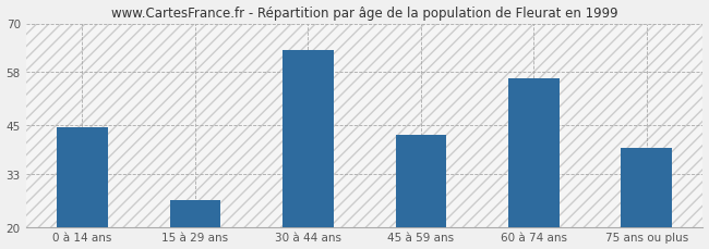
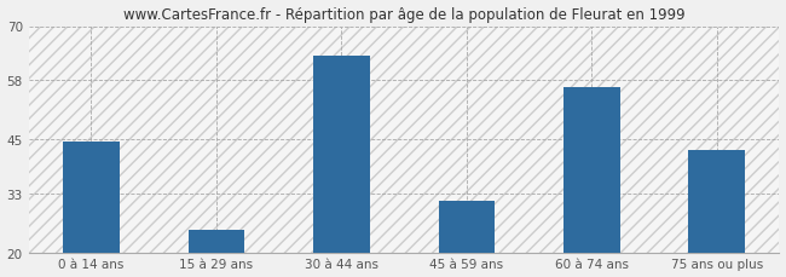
15 à 29 ans: 26.5 -> 25.0
45 à 59 ans: 42.5 -> 31.5
75 ans ou plus: 39.5 -> 42.5
